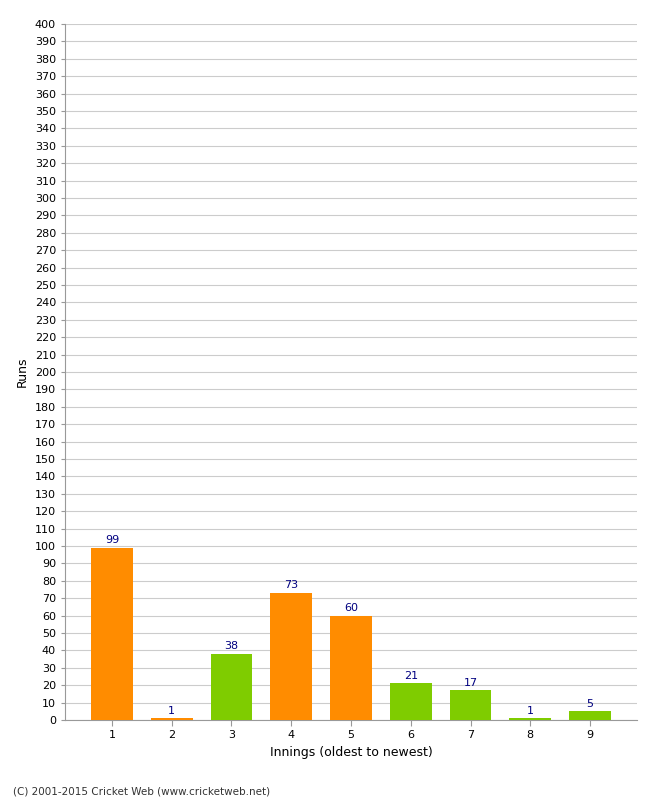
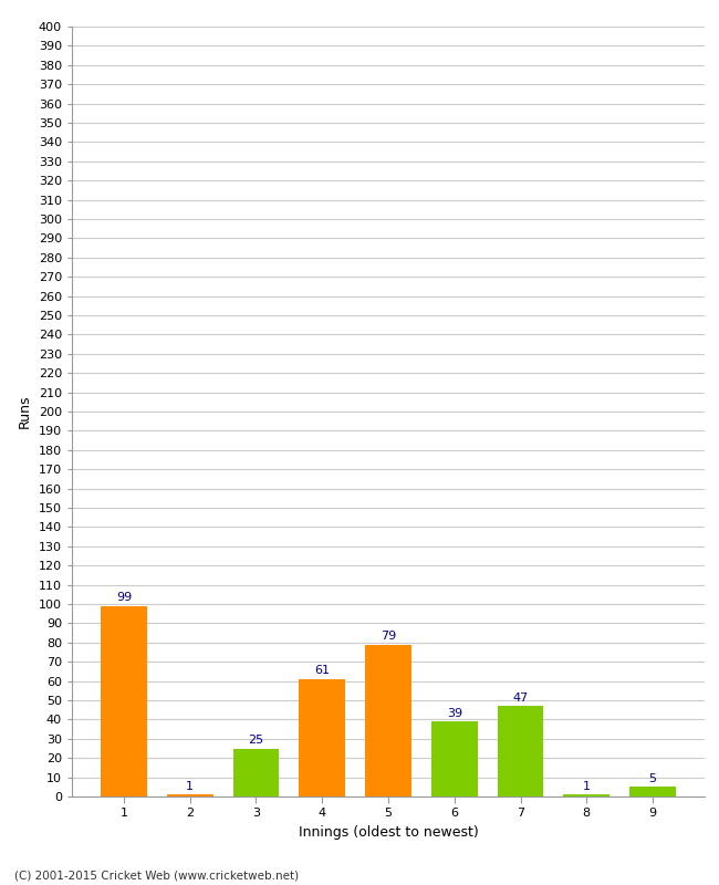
3: 38 -> 25
4: 73 -> 61
5: 60 -> 79
6: 21 -> 39
7: 17 -> 47
